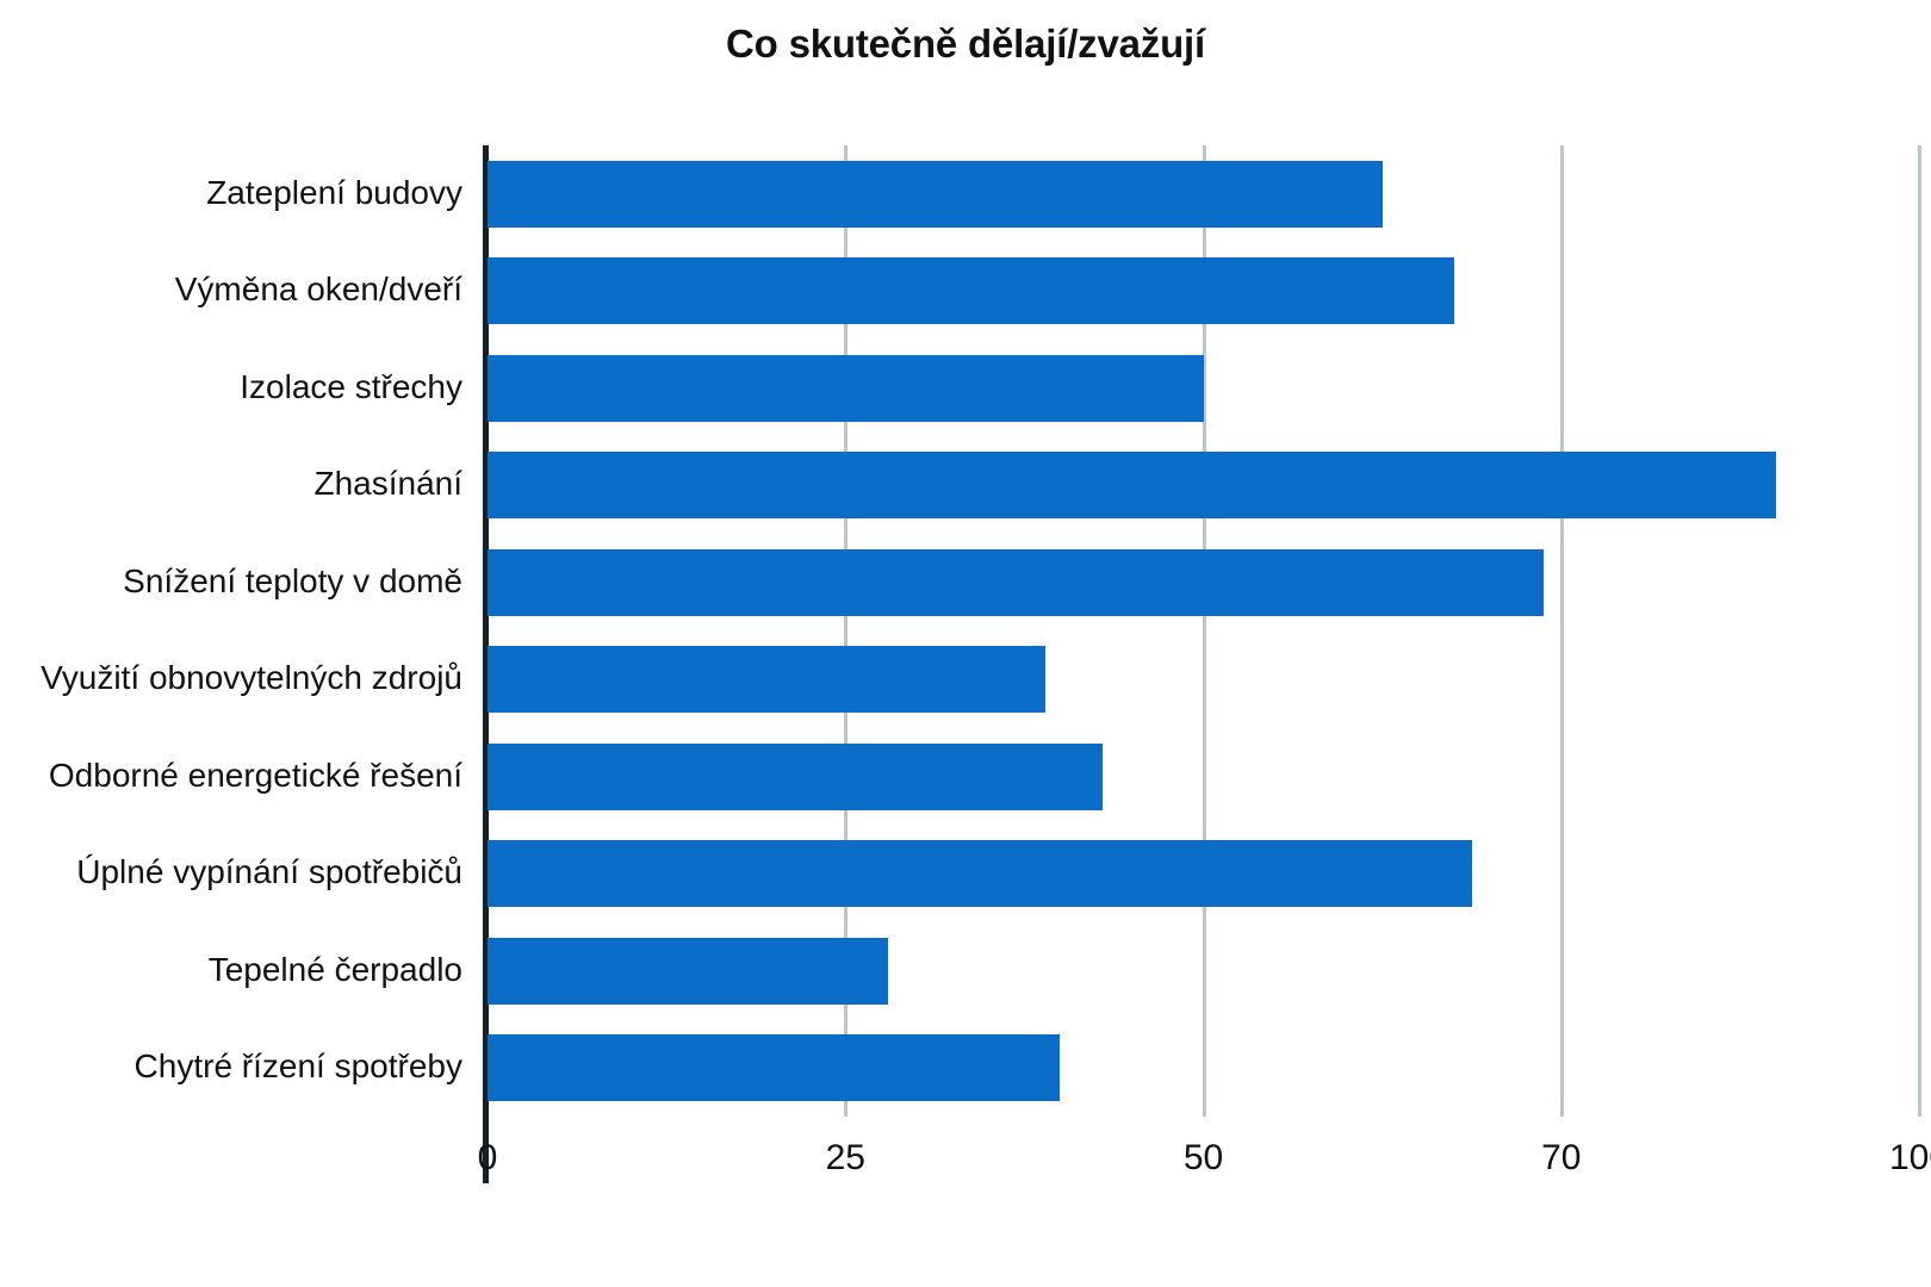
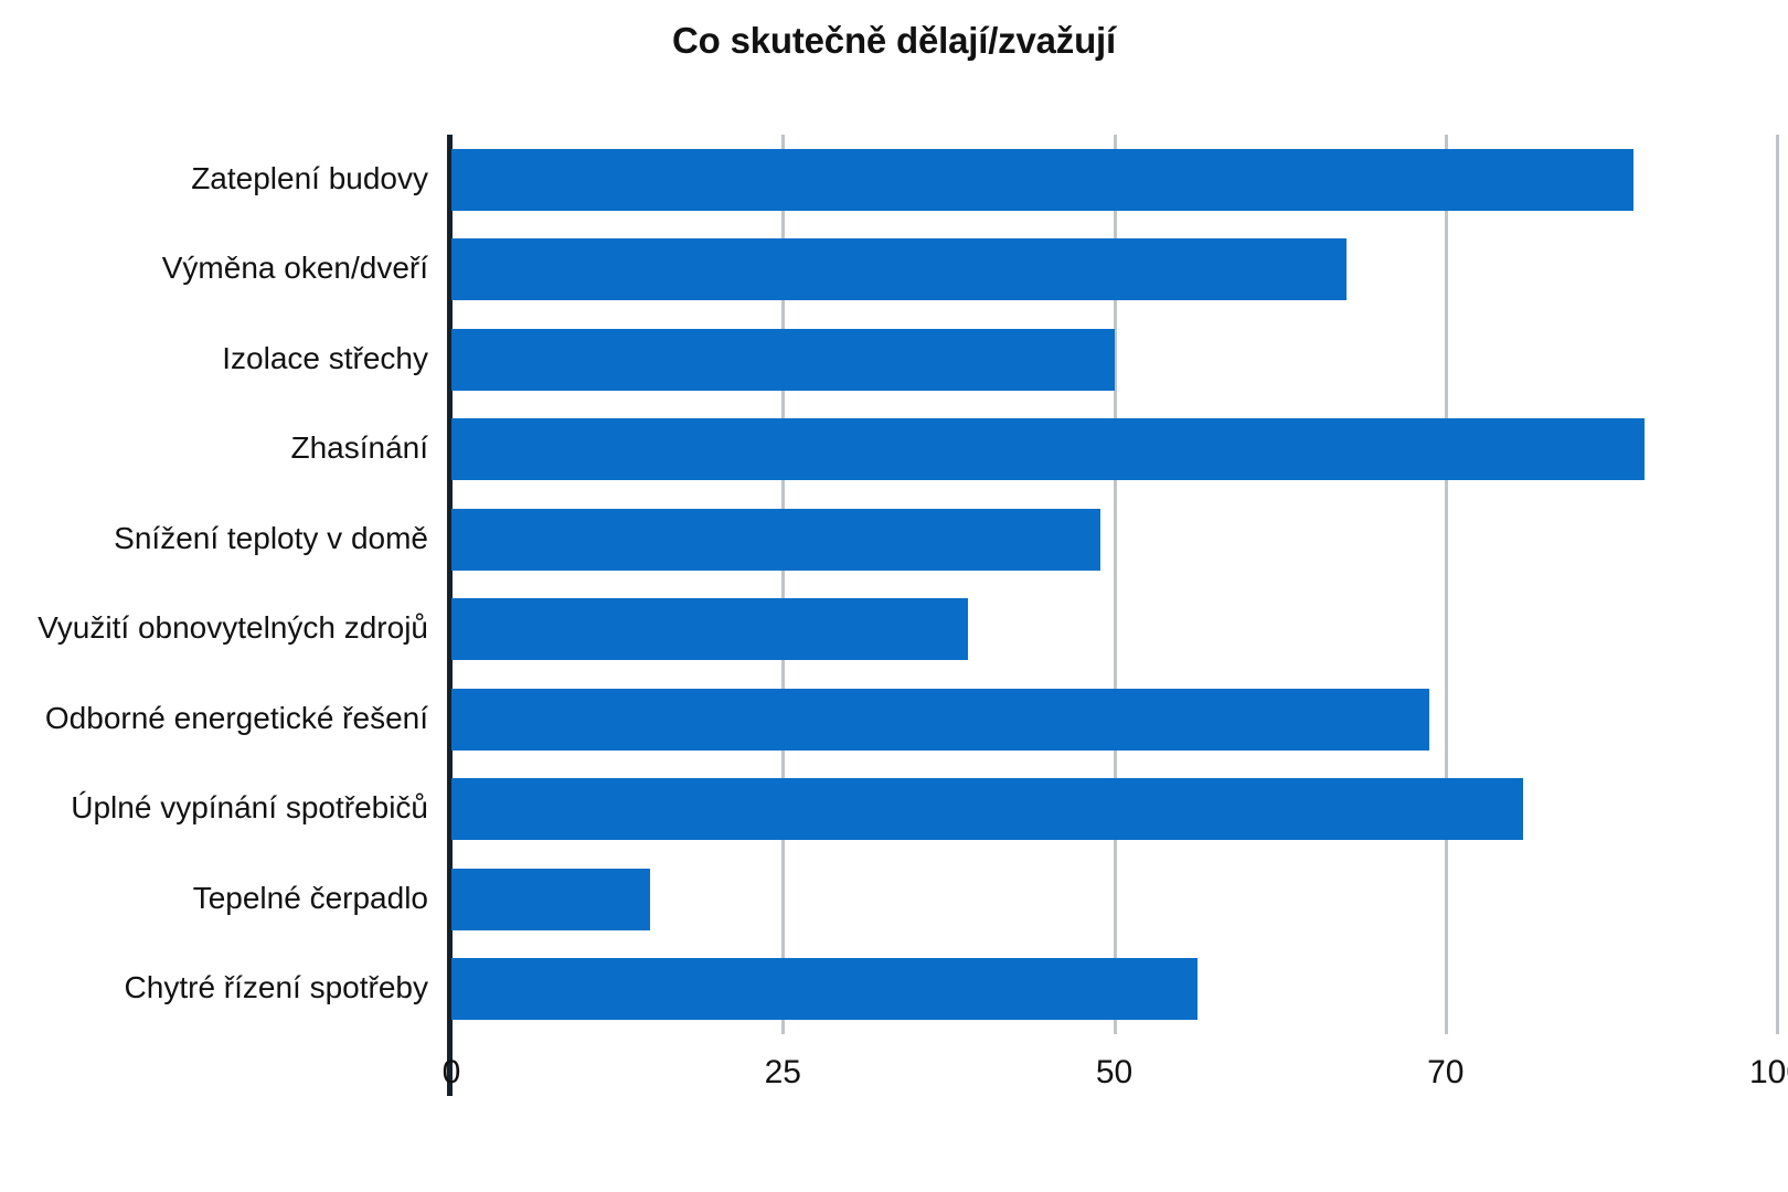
Zateplení budovy: 60 -> 87
Snížení teploty v domě: 69 -> 49
Odborné energetické řešení: 43 -> 69
Úplné vypínání spotřebičů: 65 -> 77
Tepelné čerpadlo: 28 -> 15
Chytré řízení spotřeby: 40 -> 55
